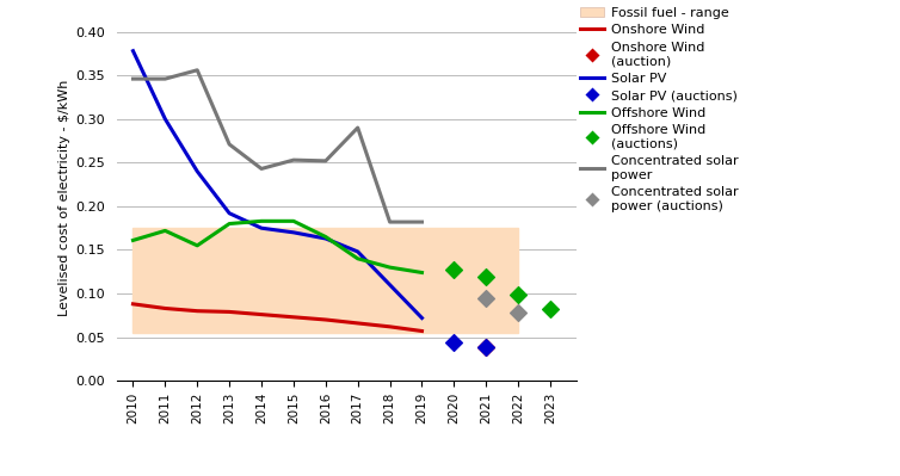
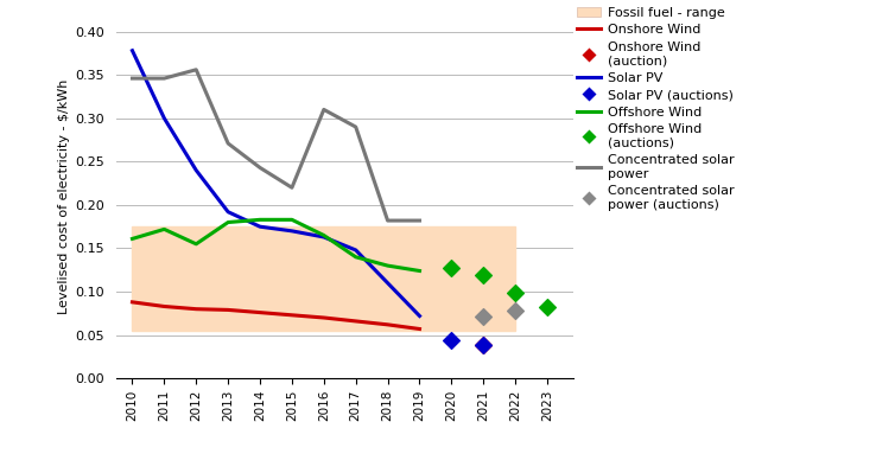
Concentrated solar power/2015: 0.253 -> 0.220
Concentrated solar power/2016: 0.252 -> 0.310
Concentrated solar power (auctions)/2021: 0.095 -> 0.072
